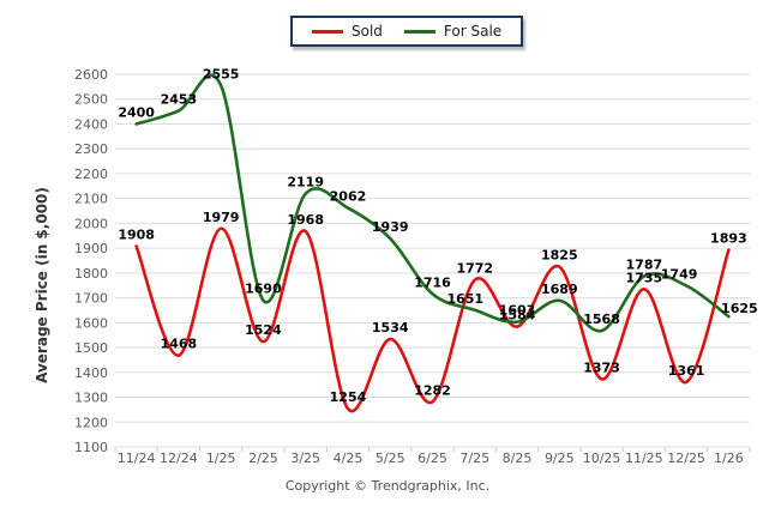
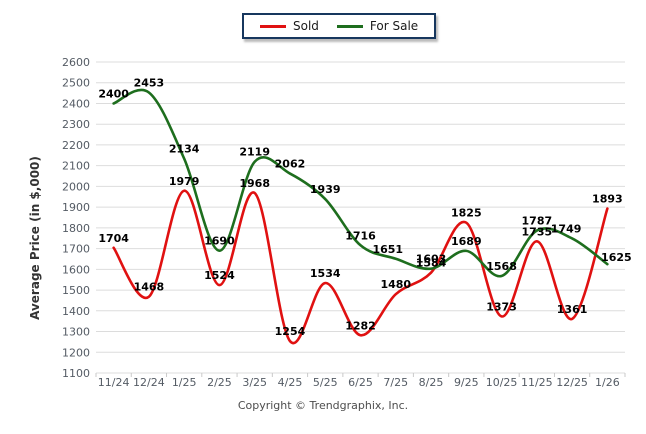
Sold/11/24: 1908 -> 1704
For Sale/1/25: 2555 -> 2134
Sold/7/25: 1772 -> 1480
